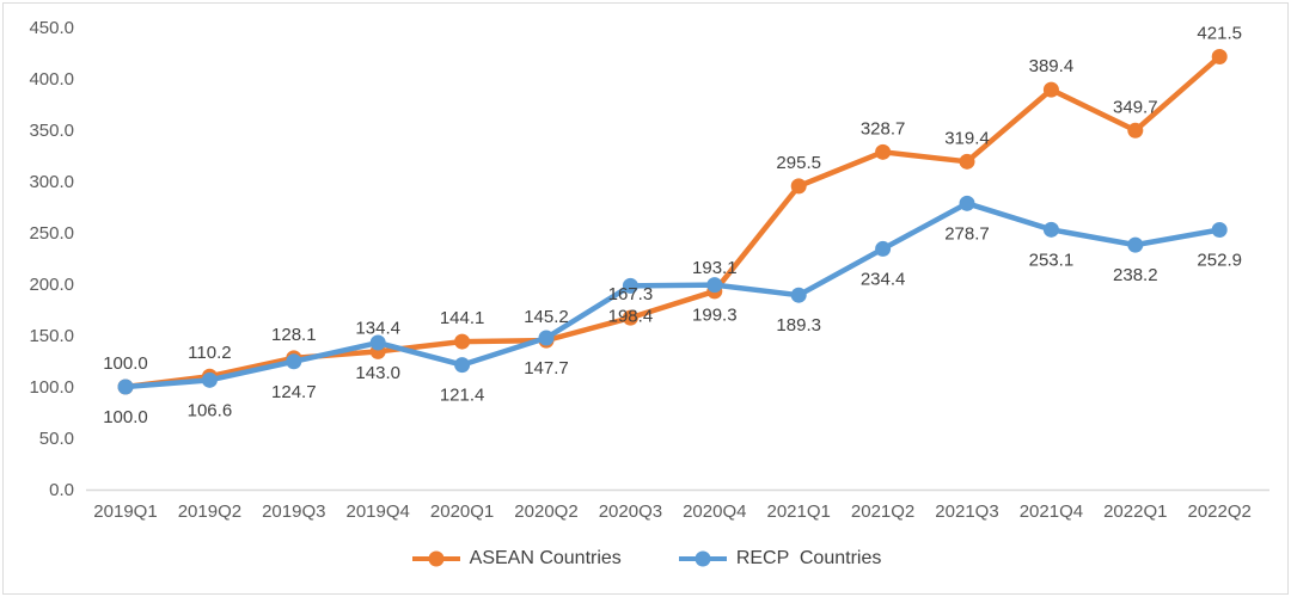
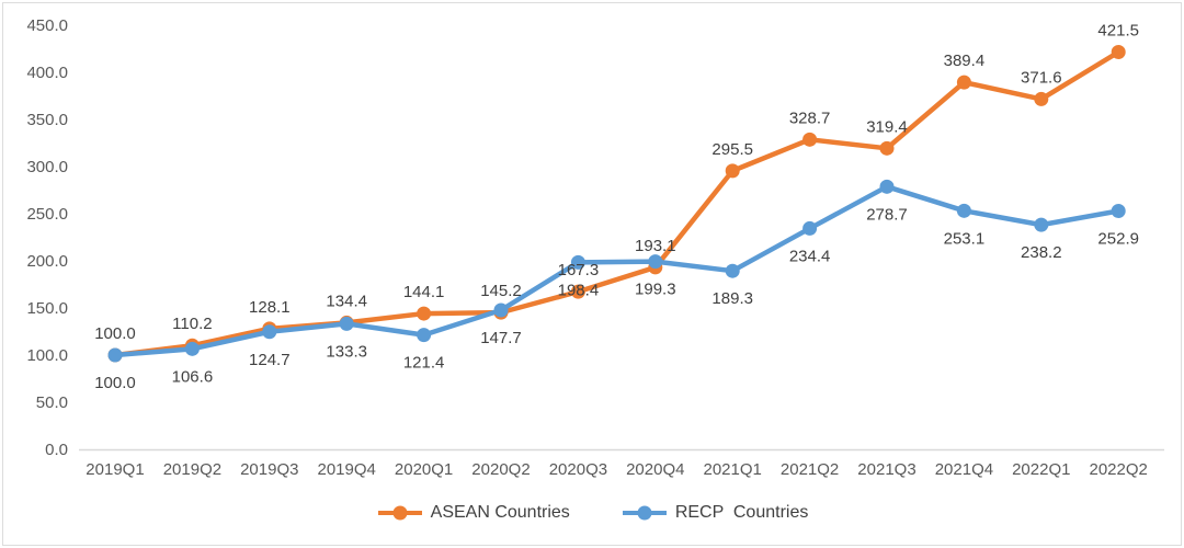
RECP Countries/2019Q4: 143.0 -> 133.3
ASEAN Countries/2022Q1: 349.7 -> 371.6
